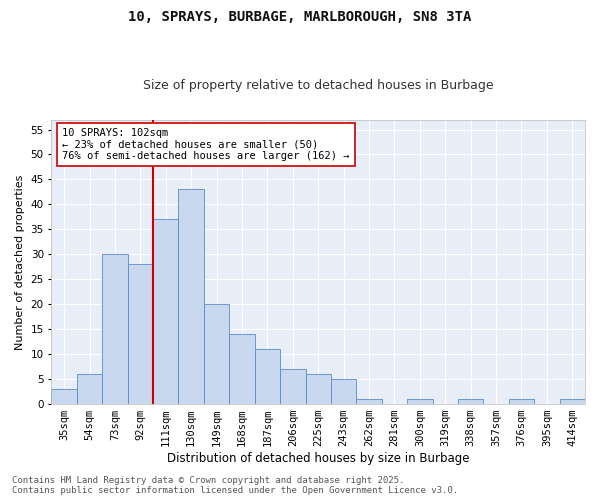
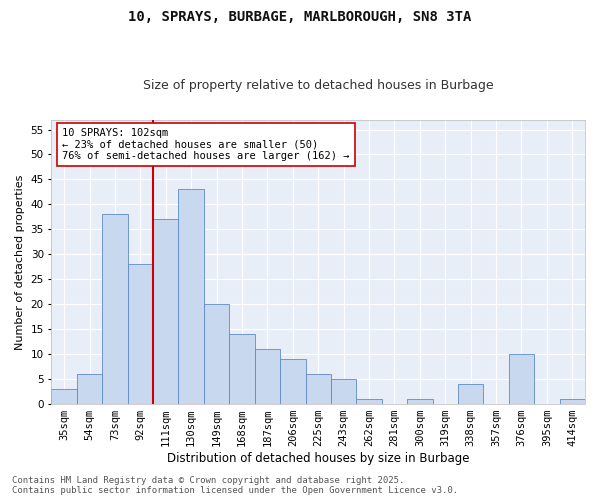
73sqm: 30 -> 38
206sqm: 7 -> 9
338sqm: 1 -> 4
376sqm: 1 -> 10
